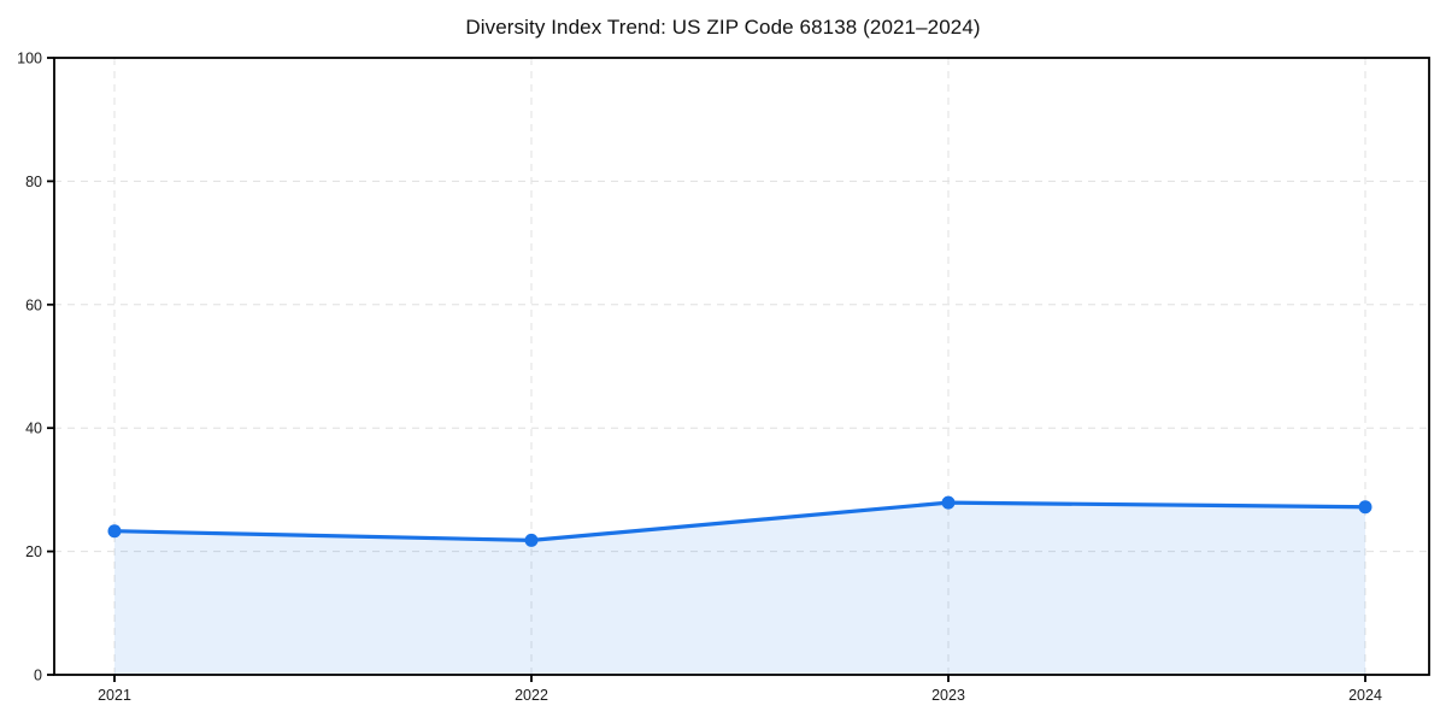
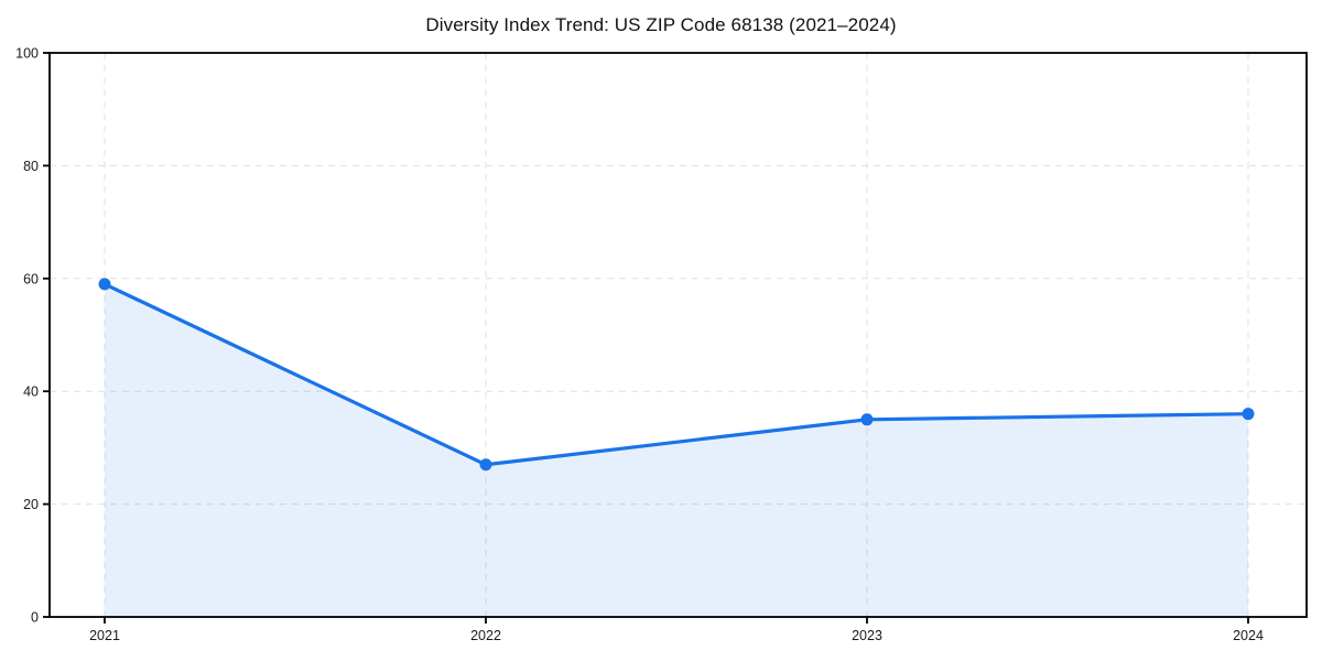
2021: 23 -> 59
2022: 22 -> 27
2023: 28 -> 35
2024: 27 -> 36
